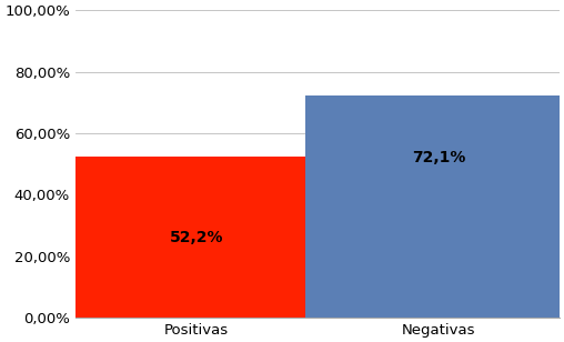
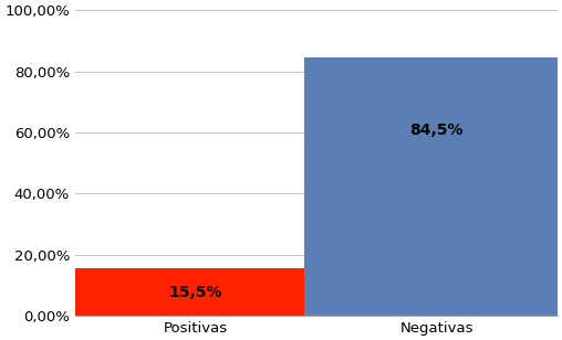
Positivas: 52,2% -> 15,5%
Negativas: 72,1% -> 84,5%
